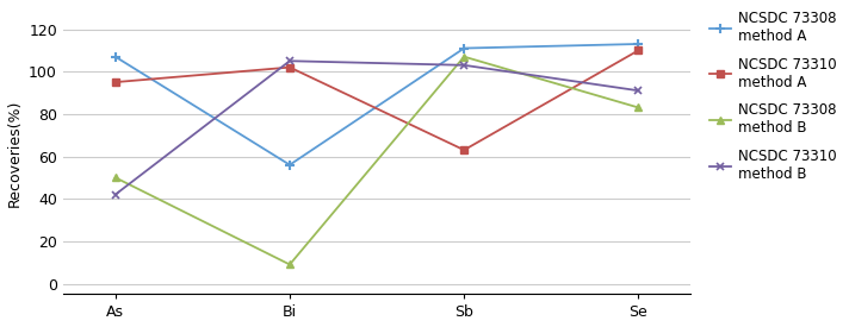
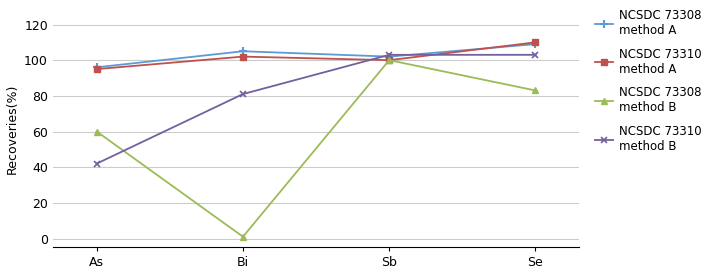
NCSDC 73308 method A/As: 107 -> 96
NCSDC 73308 method B/As: 50 -> 60
NCSDC 73308 method A/Bi: 56 -> 105
NCSDC 73308 method B/Bi: 9 -> 1
NCSDC 73310 method B/Bi: 105 -> 81
NCSDC 73308 method A/Sb: 111 -> 102
NCSDC 73310 method A/Sb: 63 -> 100
NCSDC 73308 method B/Sb: 107 -> 100
NCSDC 73308 method A/Se: 113 -> 109
NCSDC 73310 method B/Se: 91 -> 103
